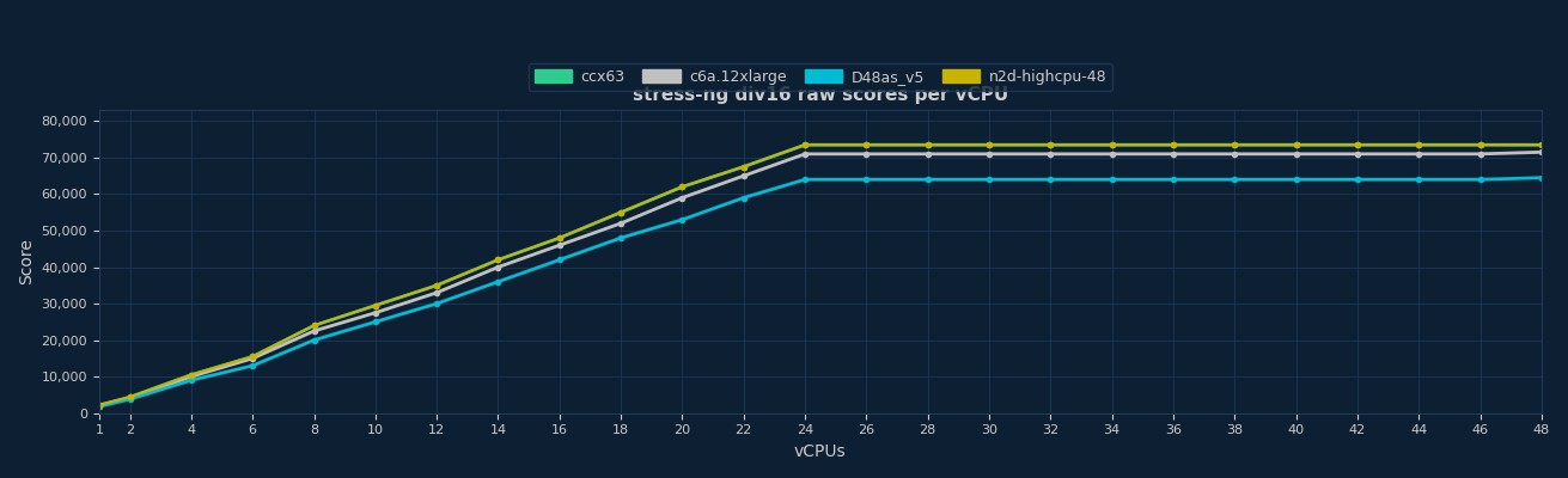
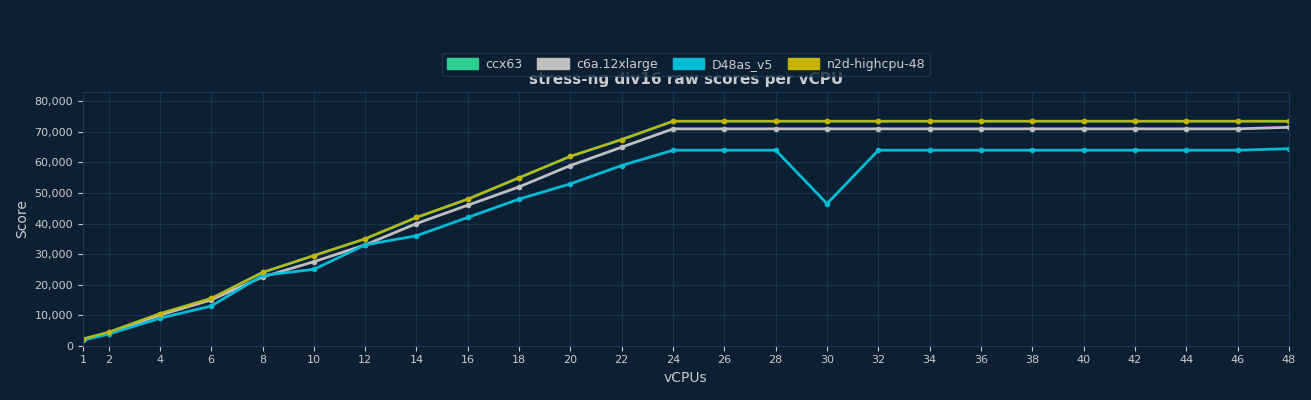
D48as_v5/8: 20,000 -> 23,000
D48as_v5/12: 30,000 -> 33,000
D48as_v5/30: 64,000 -> 46,500
